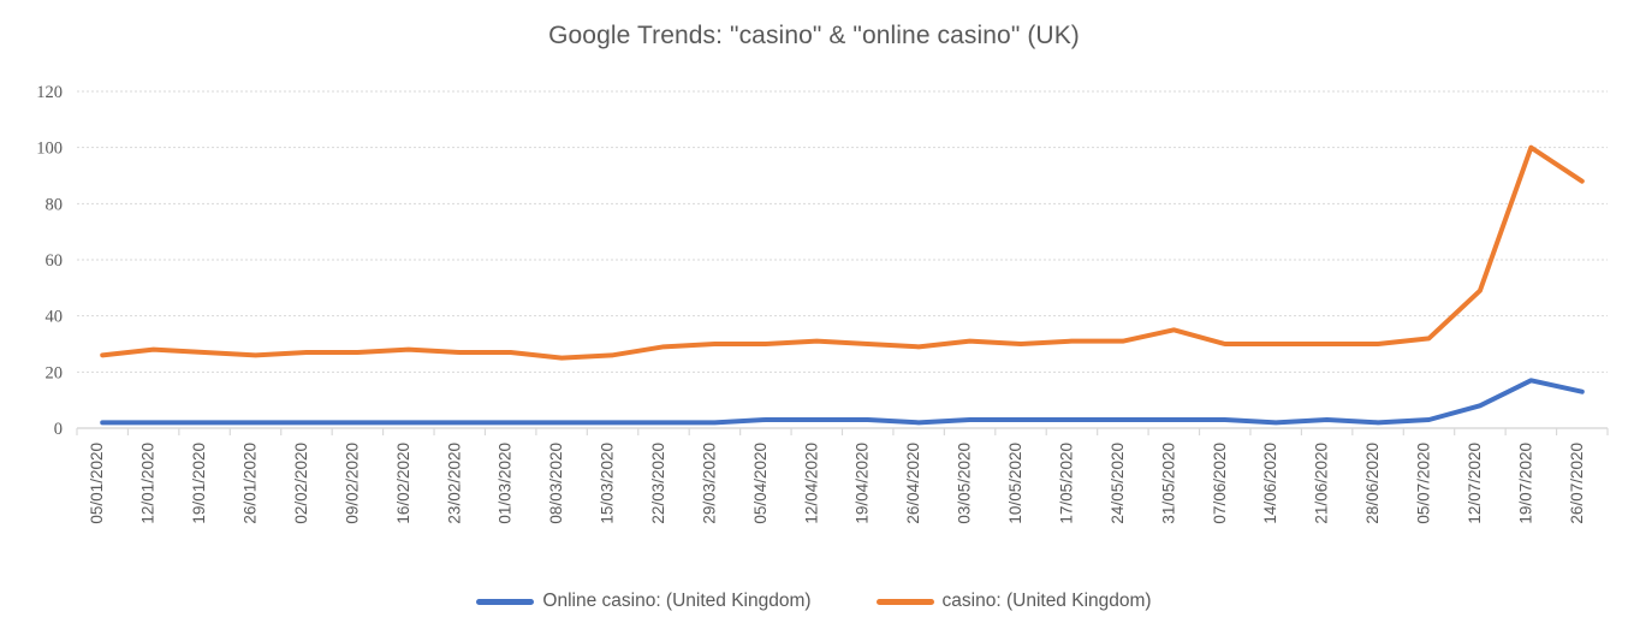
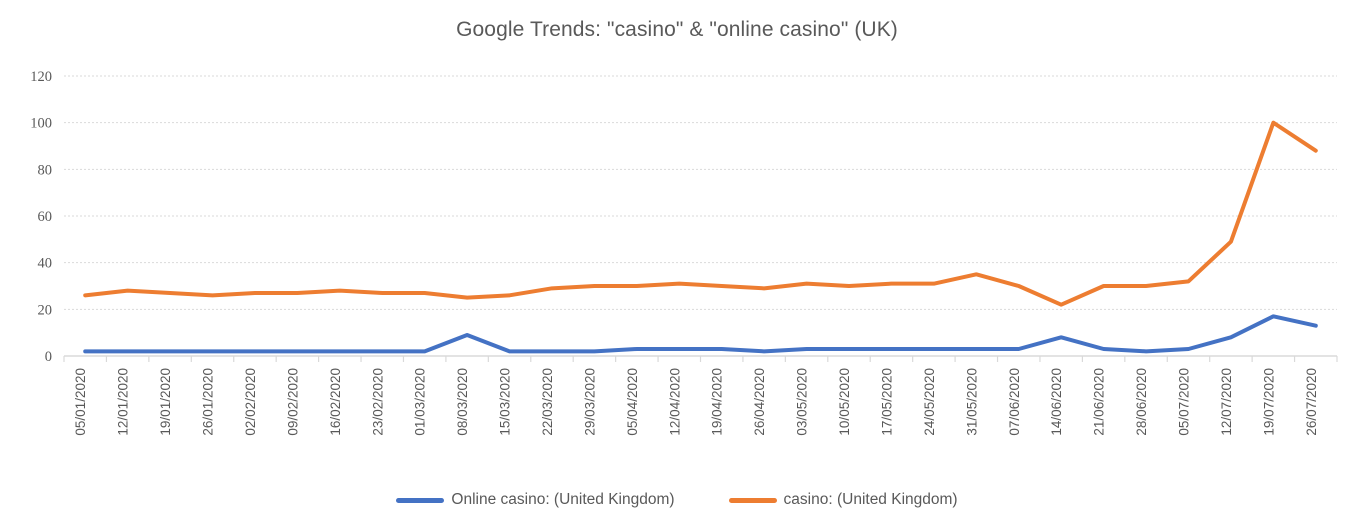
Online casino: (United Kingdom)/08/03/2020: 2 -> 9
Online casino: (United Kingdom)/14/06/2020: 2 -> 8
casino: (United Kingdom)/14/06/2020: 30 -> 22
